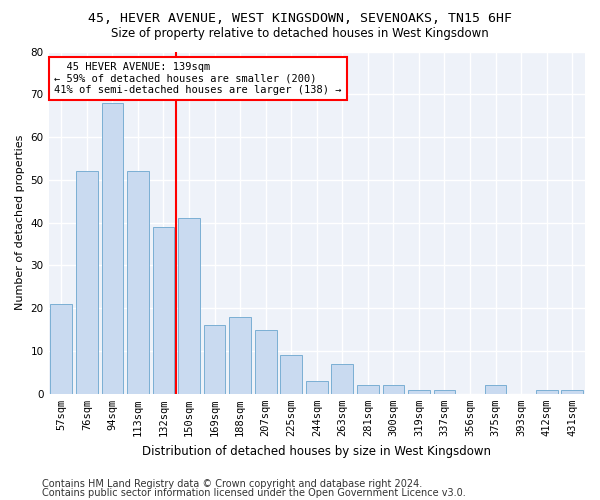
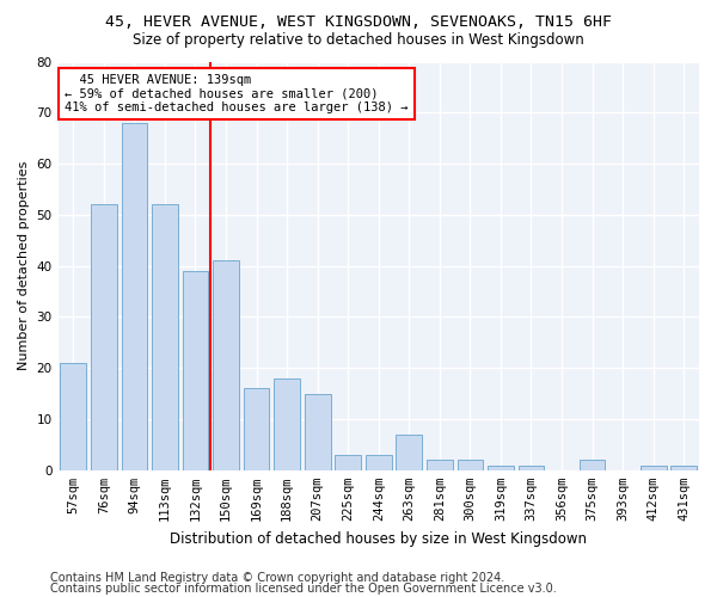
225sqm: 9 -> 3
